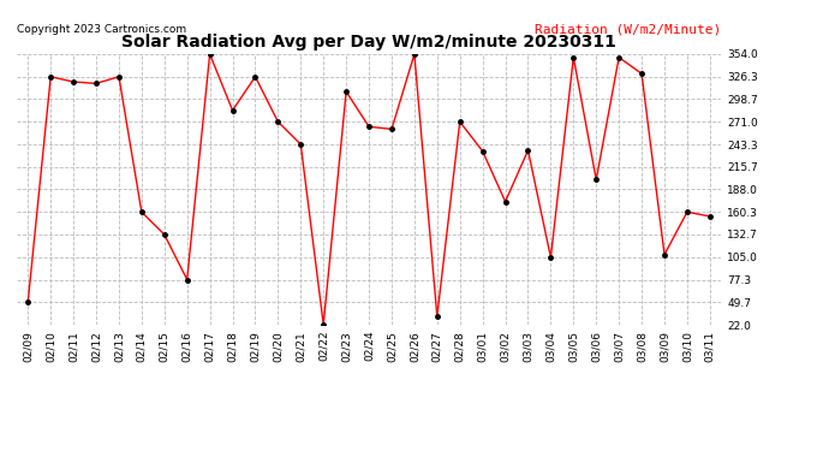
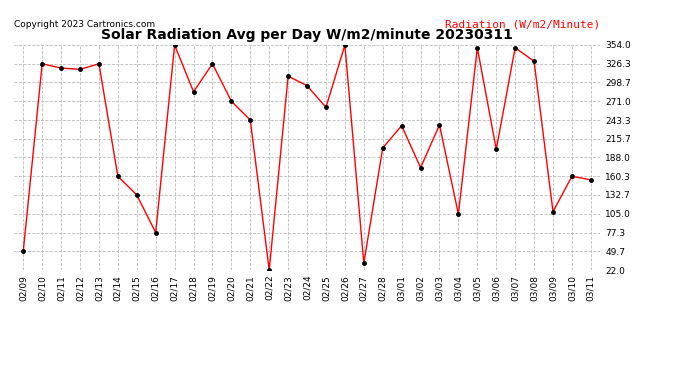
02/24: 265 -> 294
02/28: 271 -> 202
